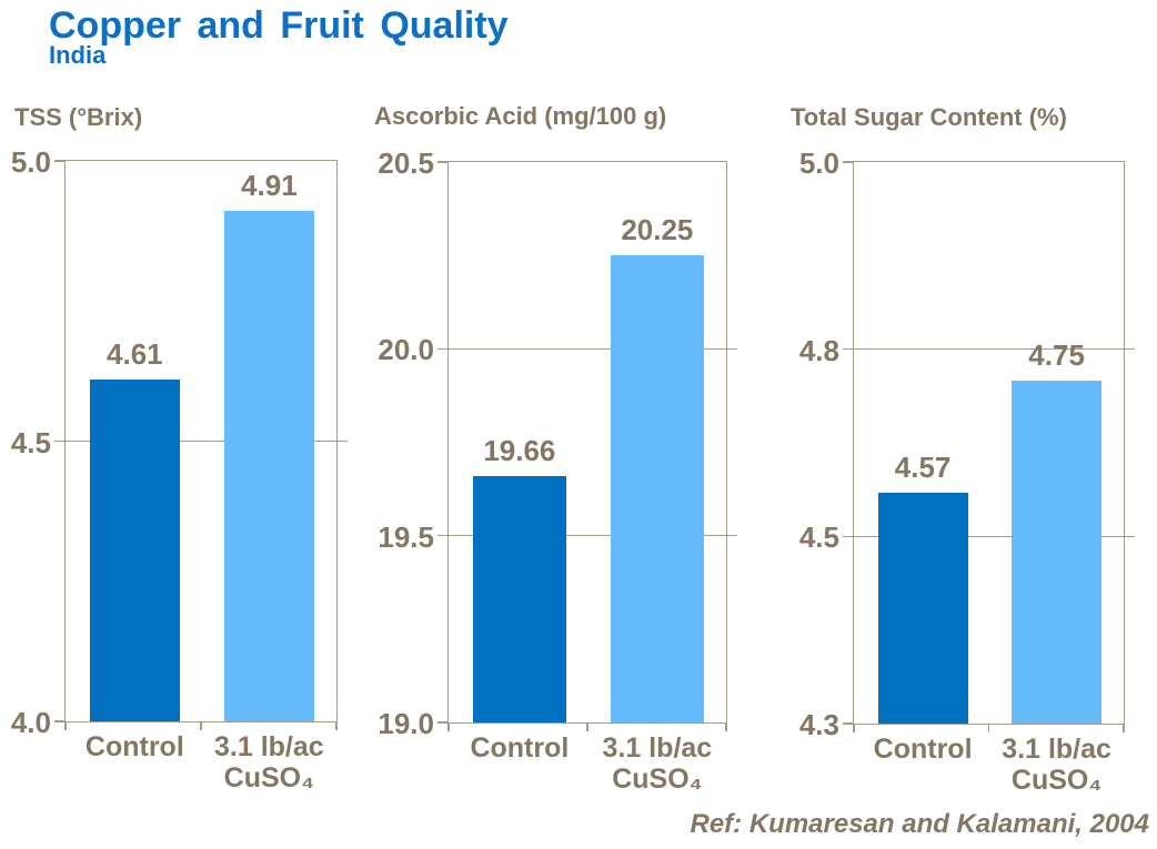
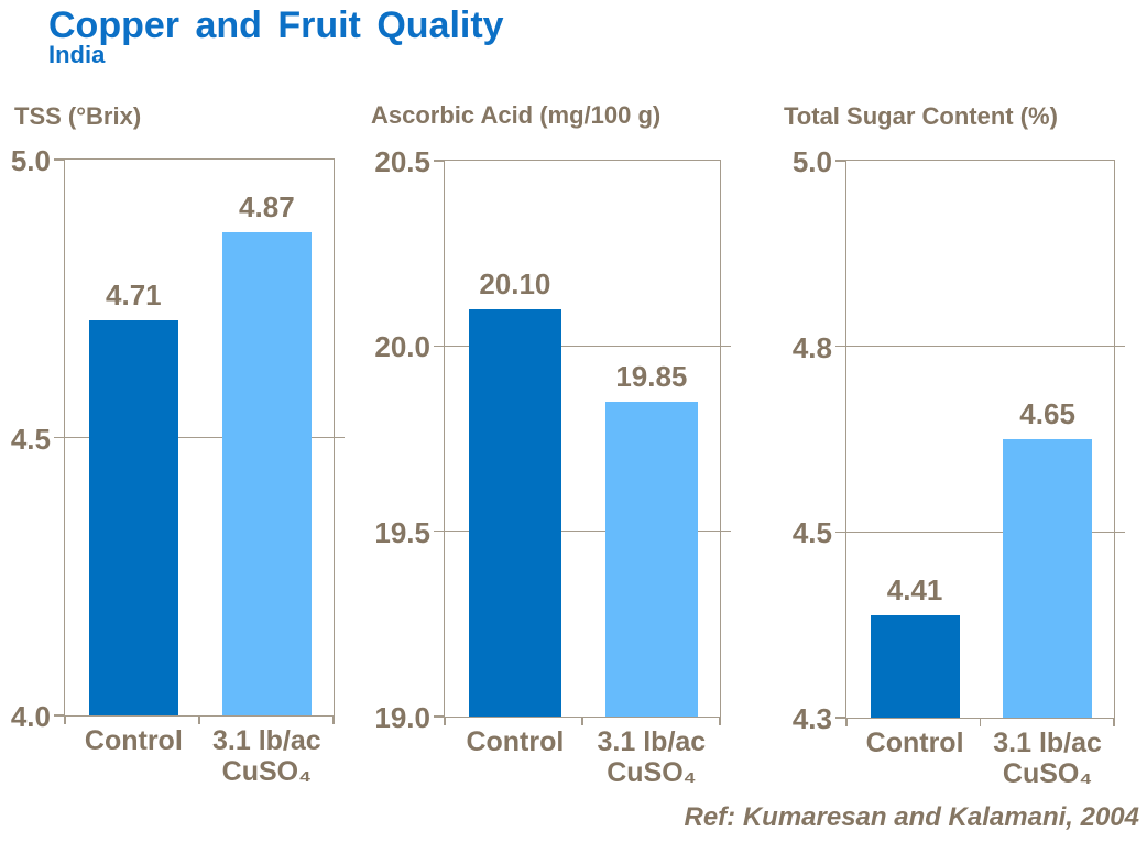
TSS (°Brix)/Control: 4.61 -> 4.71
TSS (°Brix)/3.1 lb/ac CuSO₄: 4.91 -> 4.87
Ascorbic Acid (mg/100 g)/Control: 19.66 -> 20.10
Ascorbic Acid (mg/100 g)/3.1 lb/ac CuSO₄: 20.25 -> 19.85
Total Sugar Content (%)/Control: 4.57 -> 4.41
Total Sugar Content (%)/3.1 lb/ac CuSO₄: 4.75 -> 4.65
